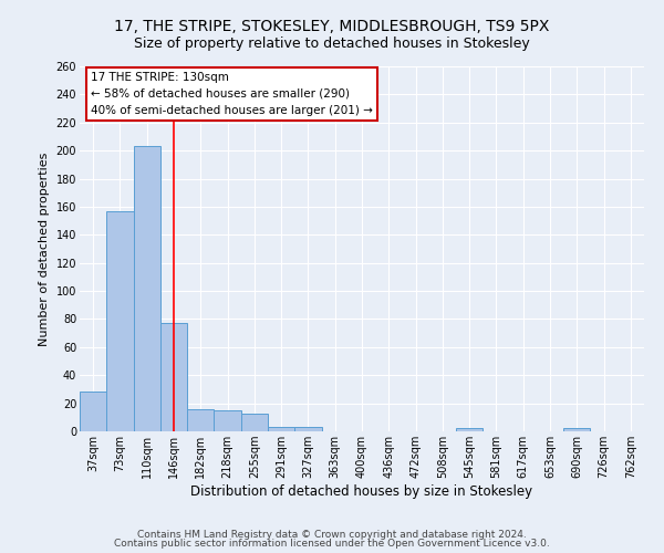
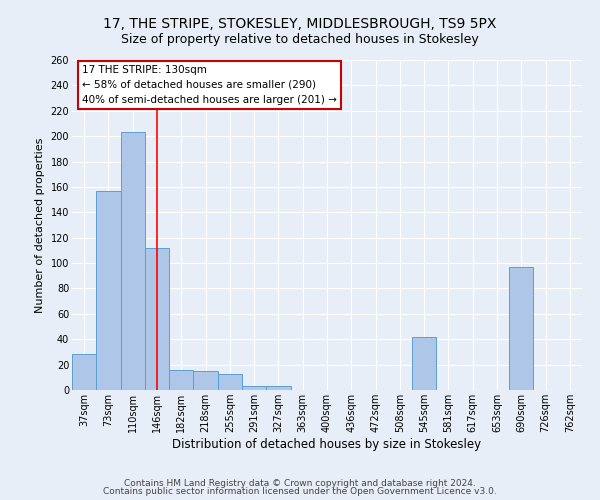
146sqm: 77 -> 112
545sqm: 2 -> 42
690sqm: 2 -> 97
